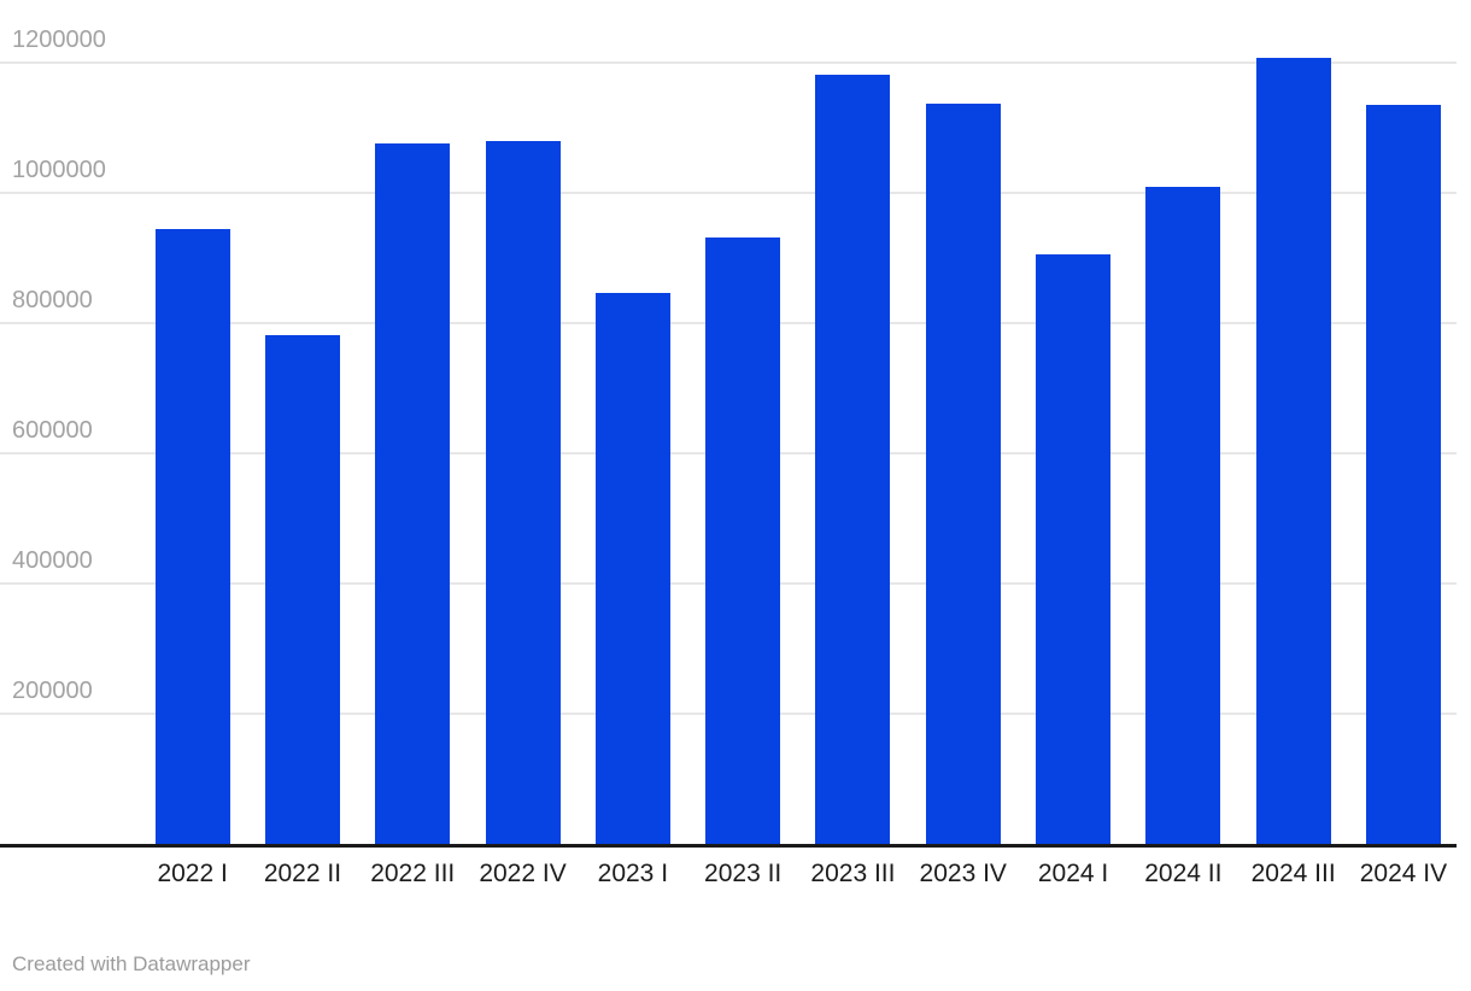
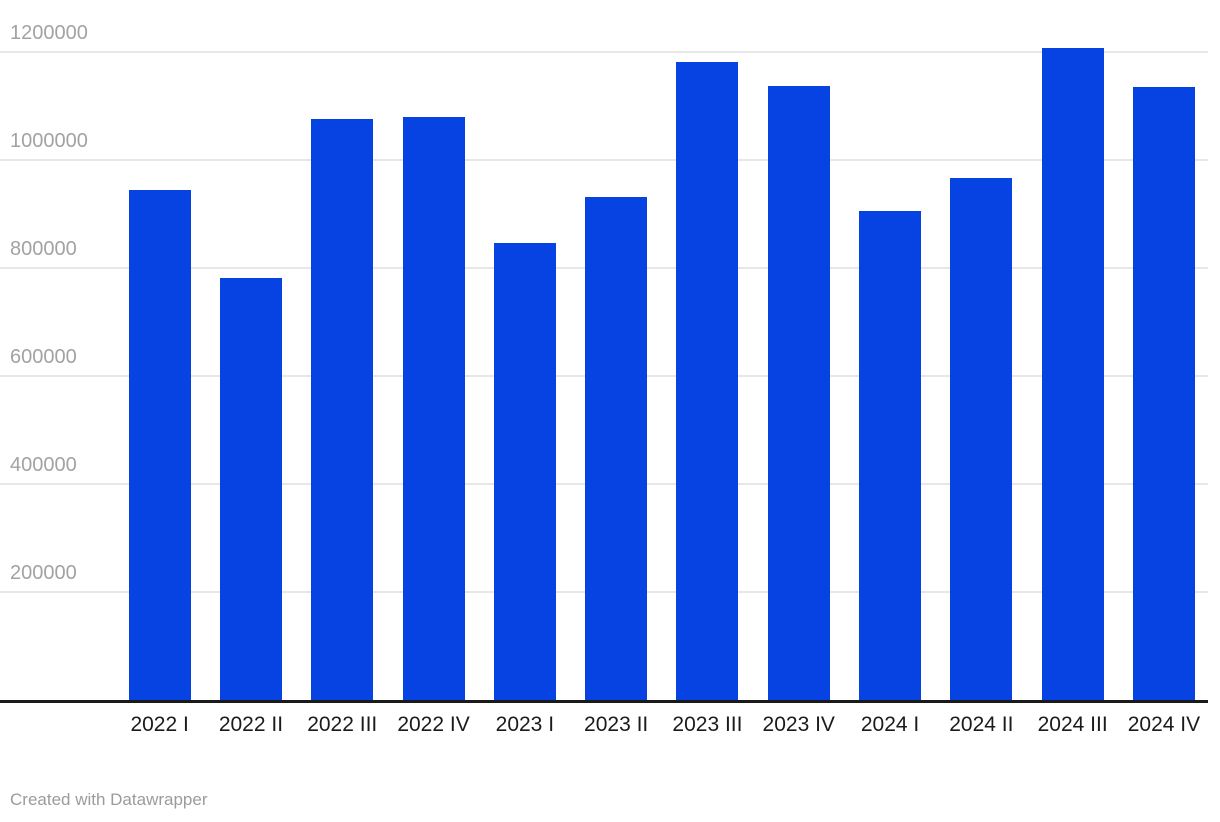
2024 II: 1010000 -> 970000
